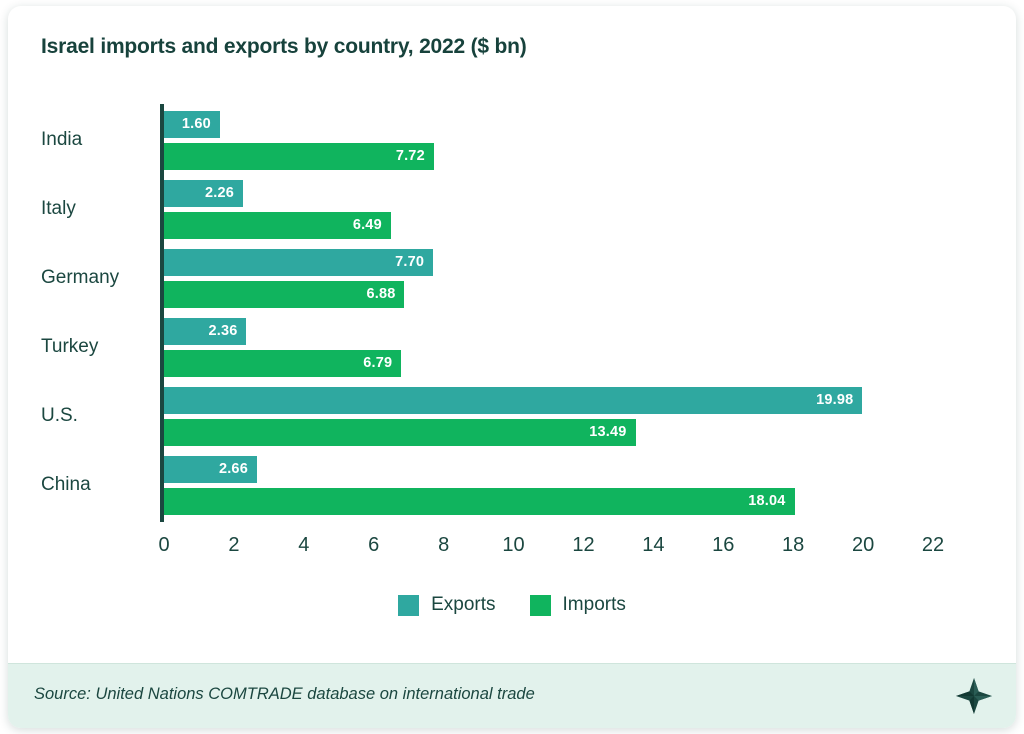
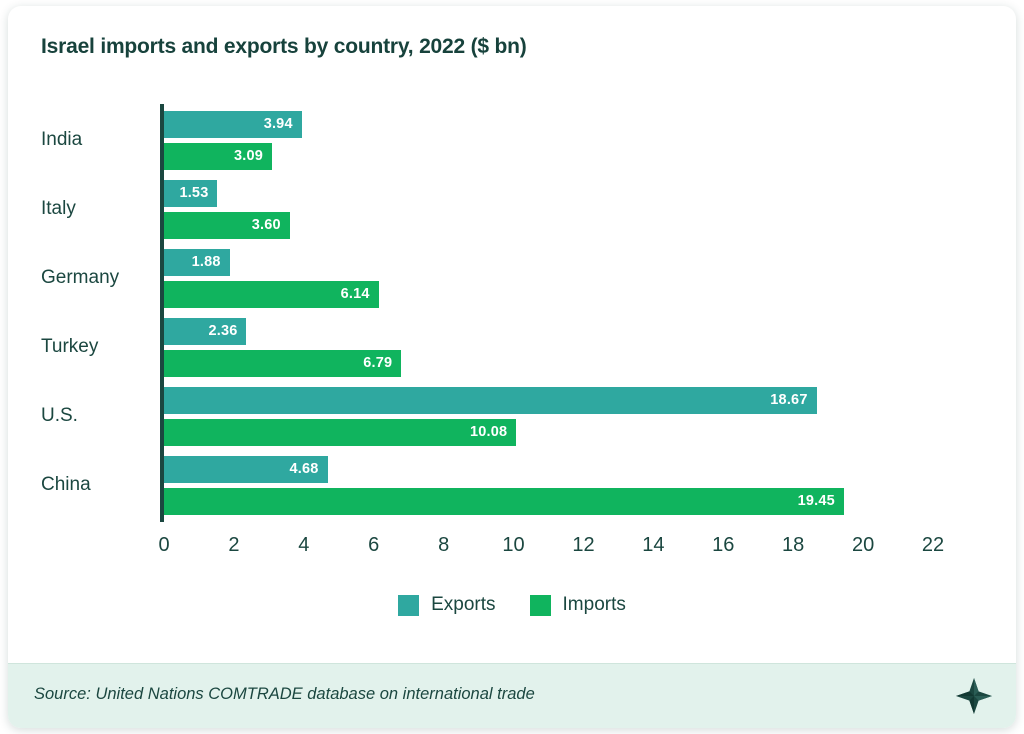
Exports/India: 1.60 -> 3.94
Imports/India: 7.72 -> 3.09
Exports/Italy: 2.26 -> 1.53
Imports/Italy: 6.49 -> 3.60
Exports/Germany: 7.70 -> 1.88
Imports/Germany: 6.88 -> 6.14
Exports/U.S.: 19.98 -> 18.67
Imports/U.S.: 13.49 -> 10.08
Exports/China: 2.66 -> 4.68
Imports/China: 18.04 -> 19.45
